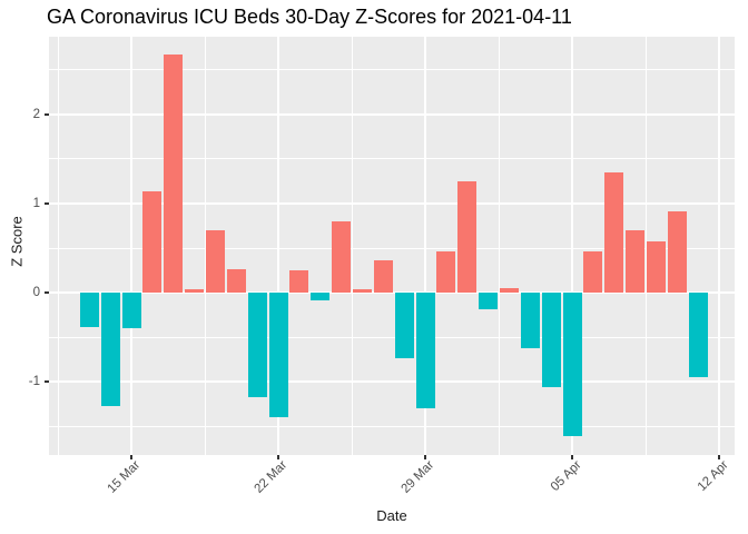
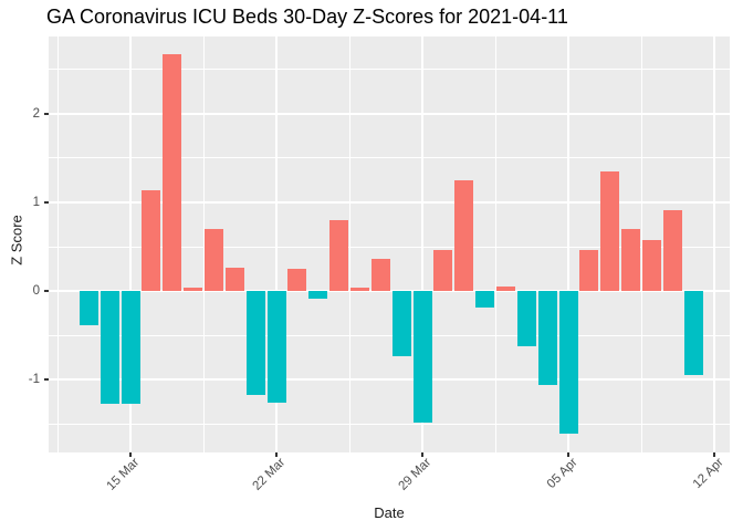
15 Mar: -0.4 -> -1.3
22 Mar: -1.4 -> -1.3
29 Mar: -1.3 -> -1.5
